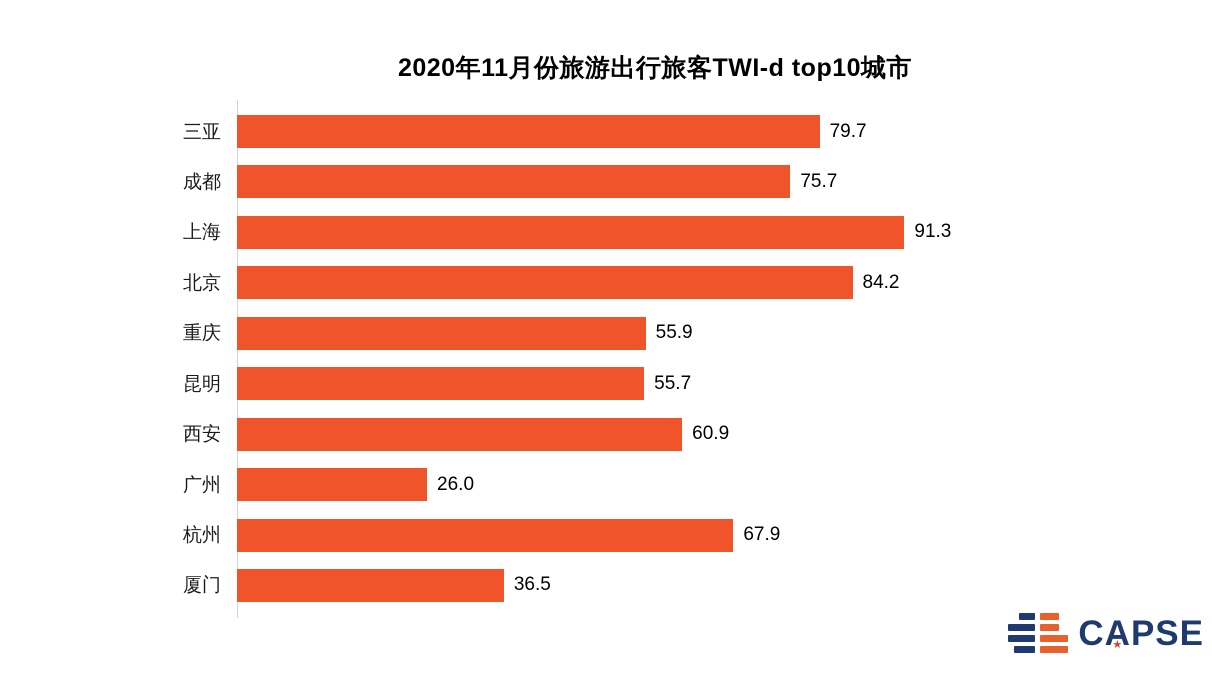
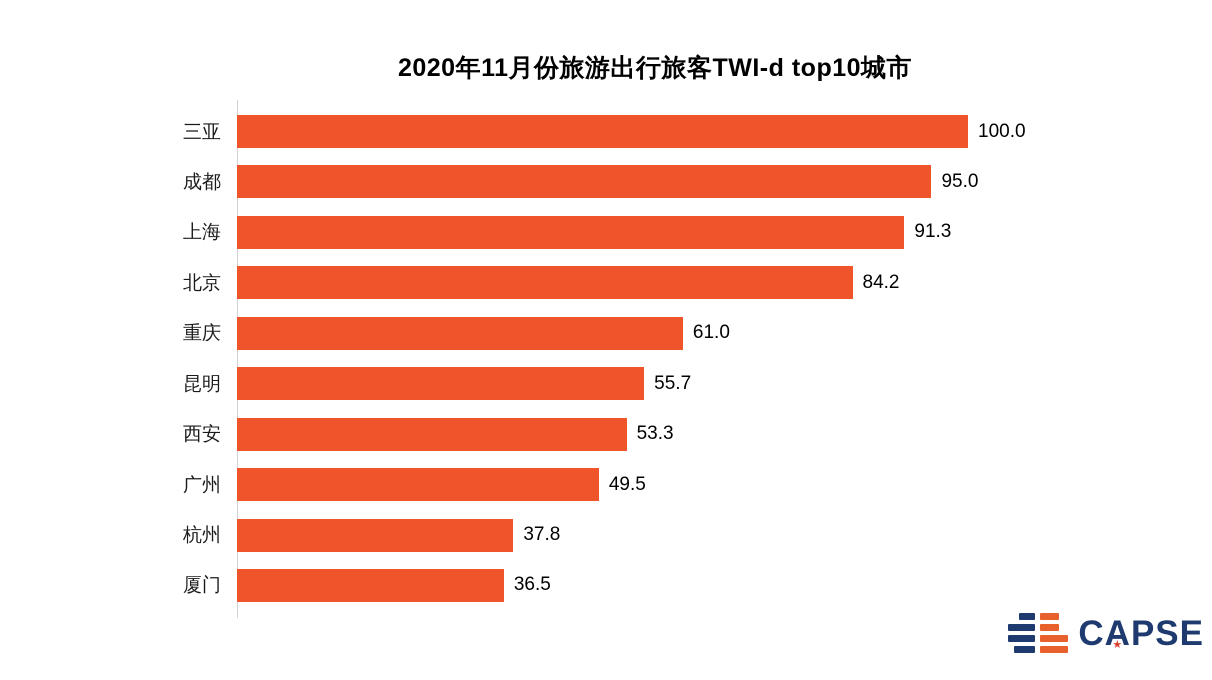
三亚: 79.7 -> 100.0
成都: 75.7 -> 95.0
重庆: 55.9 -> 61.0
西安: 60.9 -> 53.3
广州: 26.0 -> 49.5
杭州: 67.9 -> 37.8
